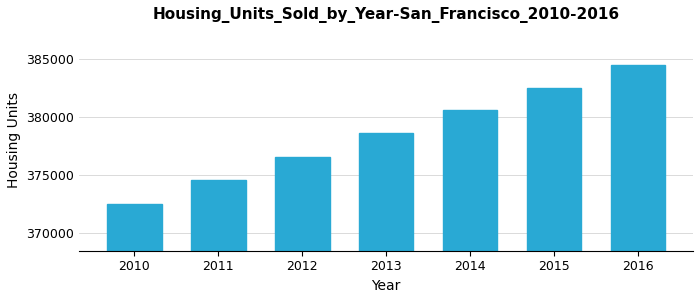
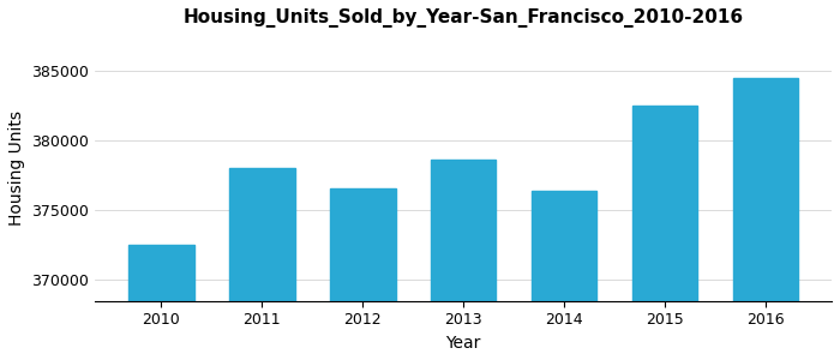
2011: 374600 -> 378000
2014: 380600 -> 376400
